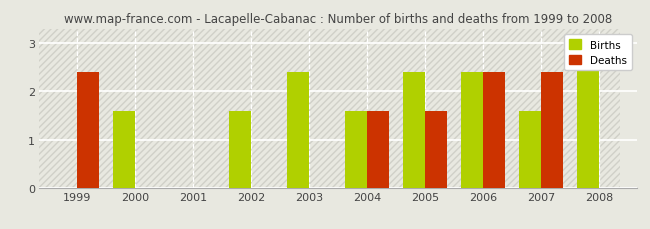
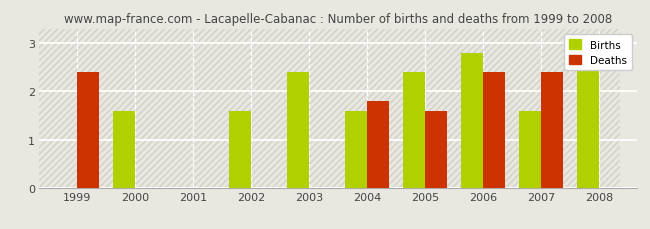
Deaths/2004: 1.6 -> 1.8
Births/2006: 2.4 -> 2.8
